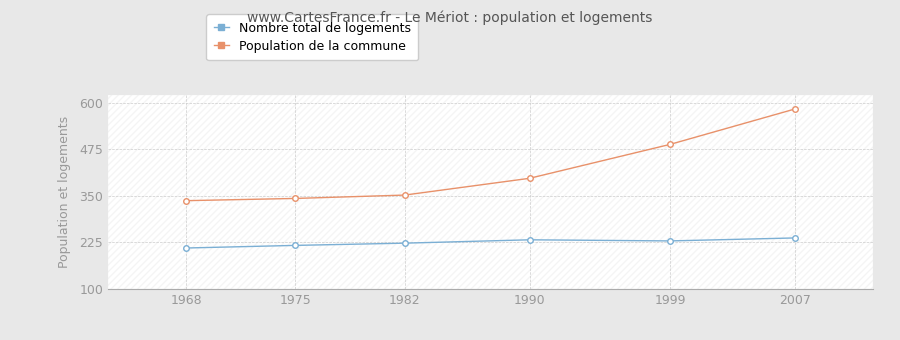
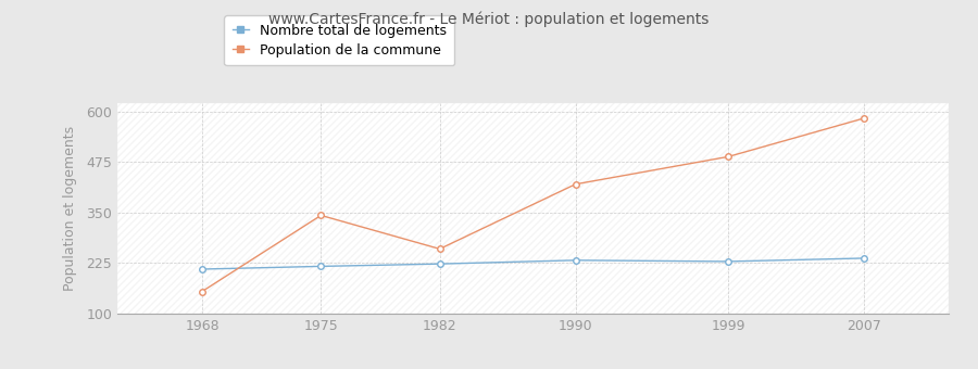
Population de la commune/1968: 337 -> 155
Population de la commune/1982: 352 -> 260
Population de la commune/1990: 397 -> 420
